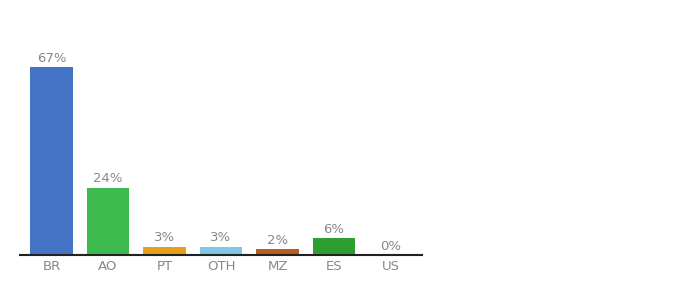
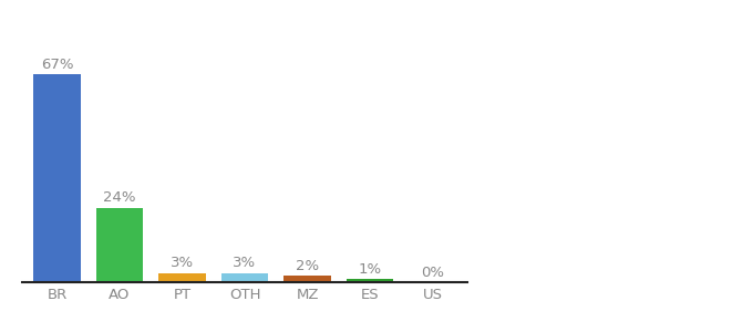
ES: 6% -> 1%
